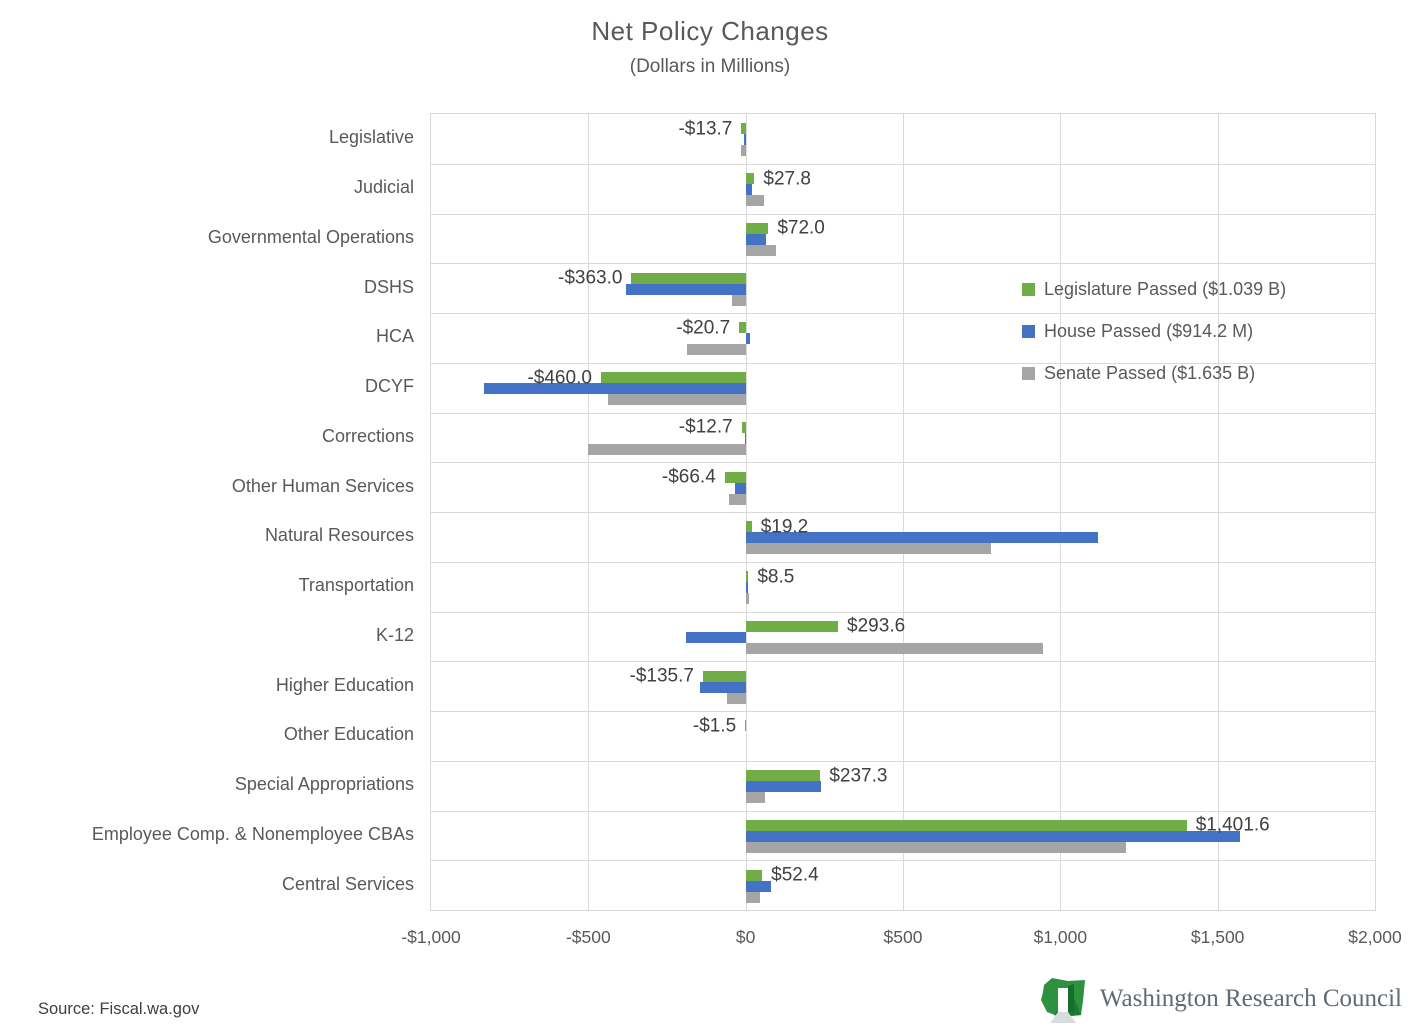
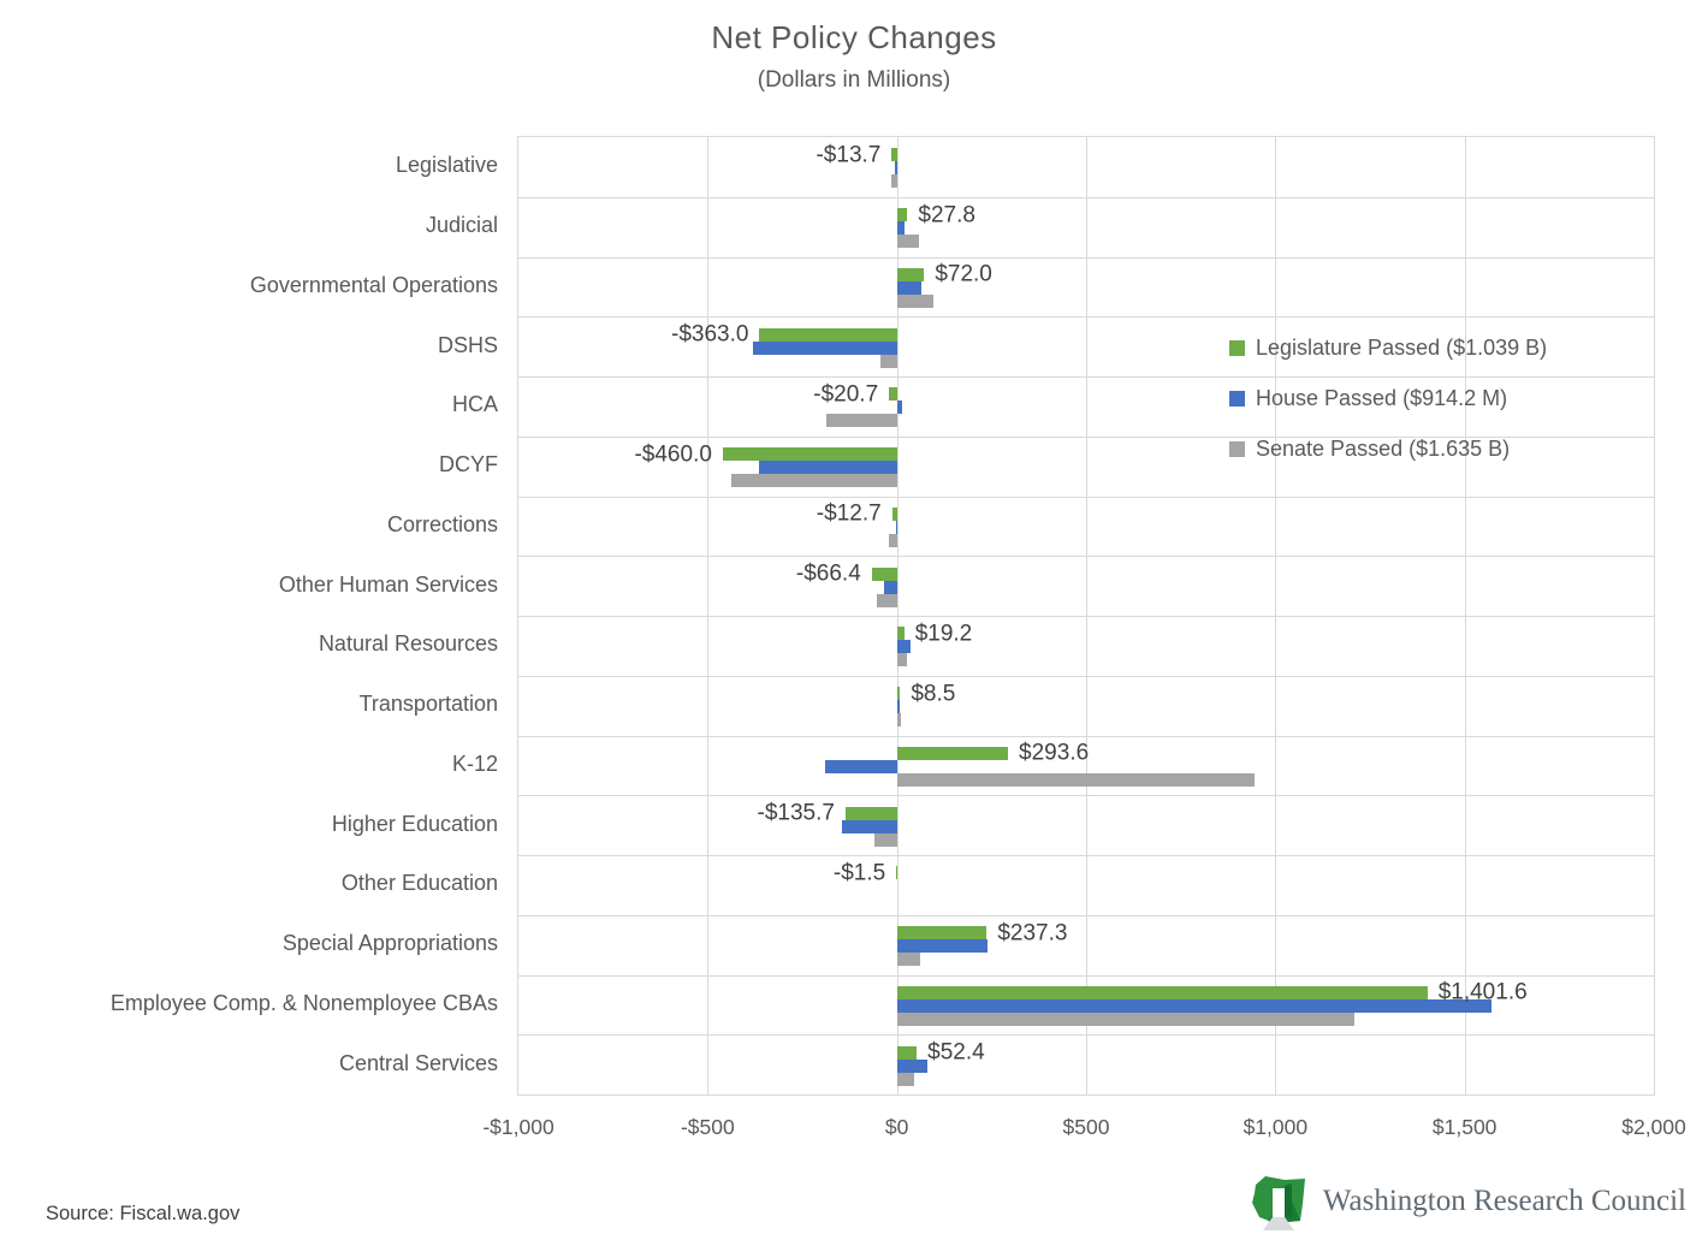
House Passed ($914.2 M)/DCYF: -$830 -> -$360
Senate Passed ($1.635 B)/Corrections: -$500 -> -$20
House Passed ($914.2 M)/Natural Resources: $1120 -> $40
Senate Passed ($1.635 B)/Natural Resources: $780 -> $20
